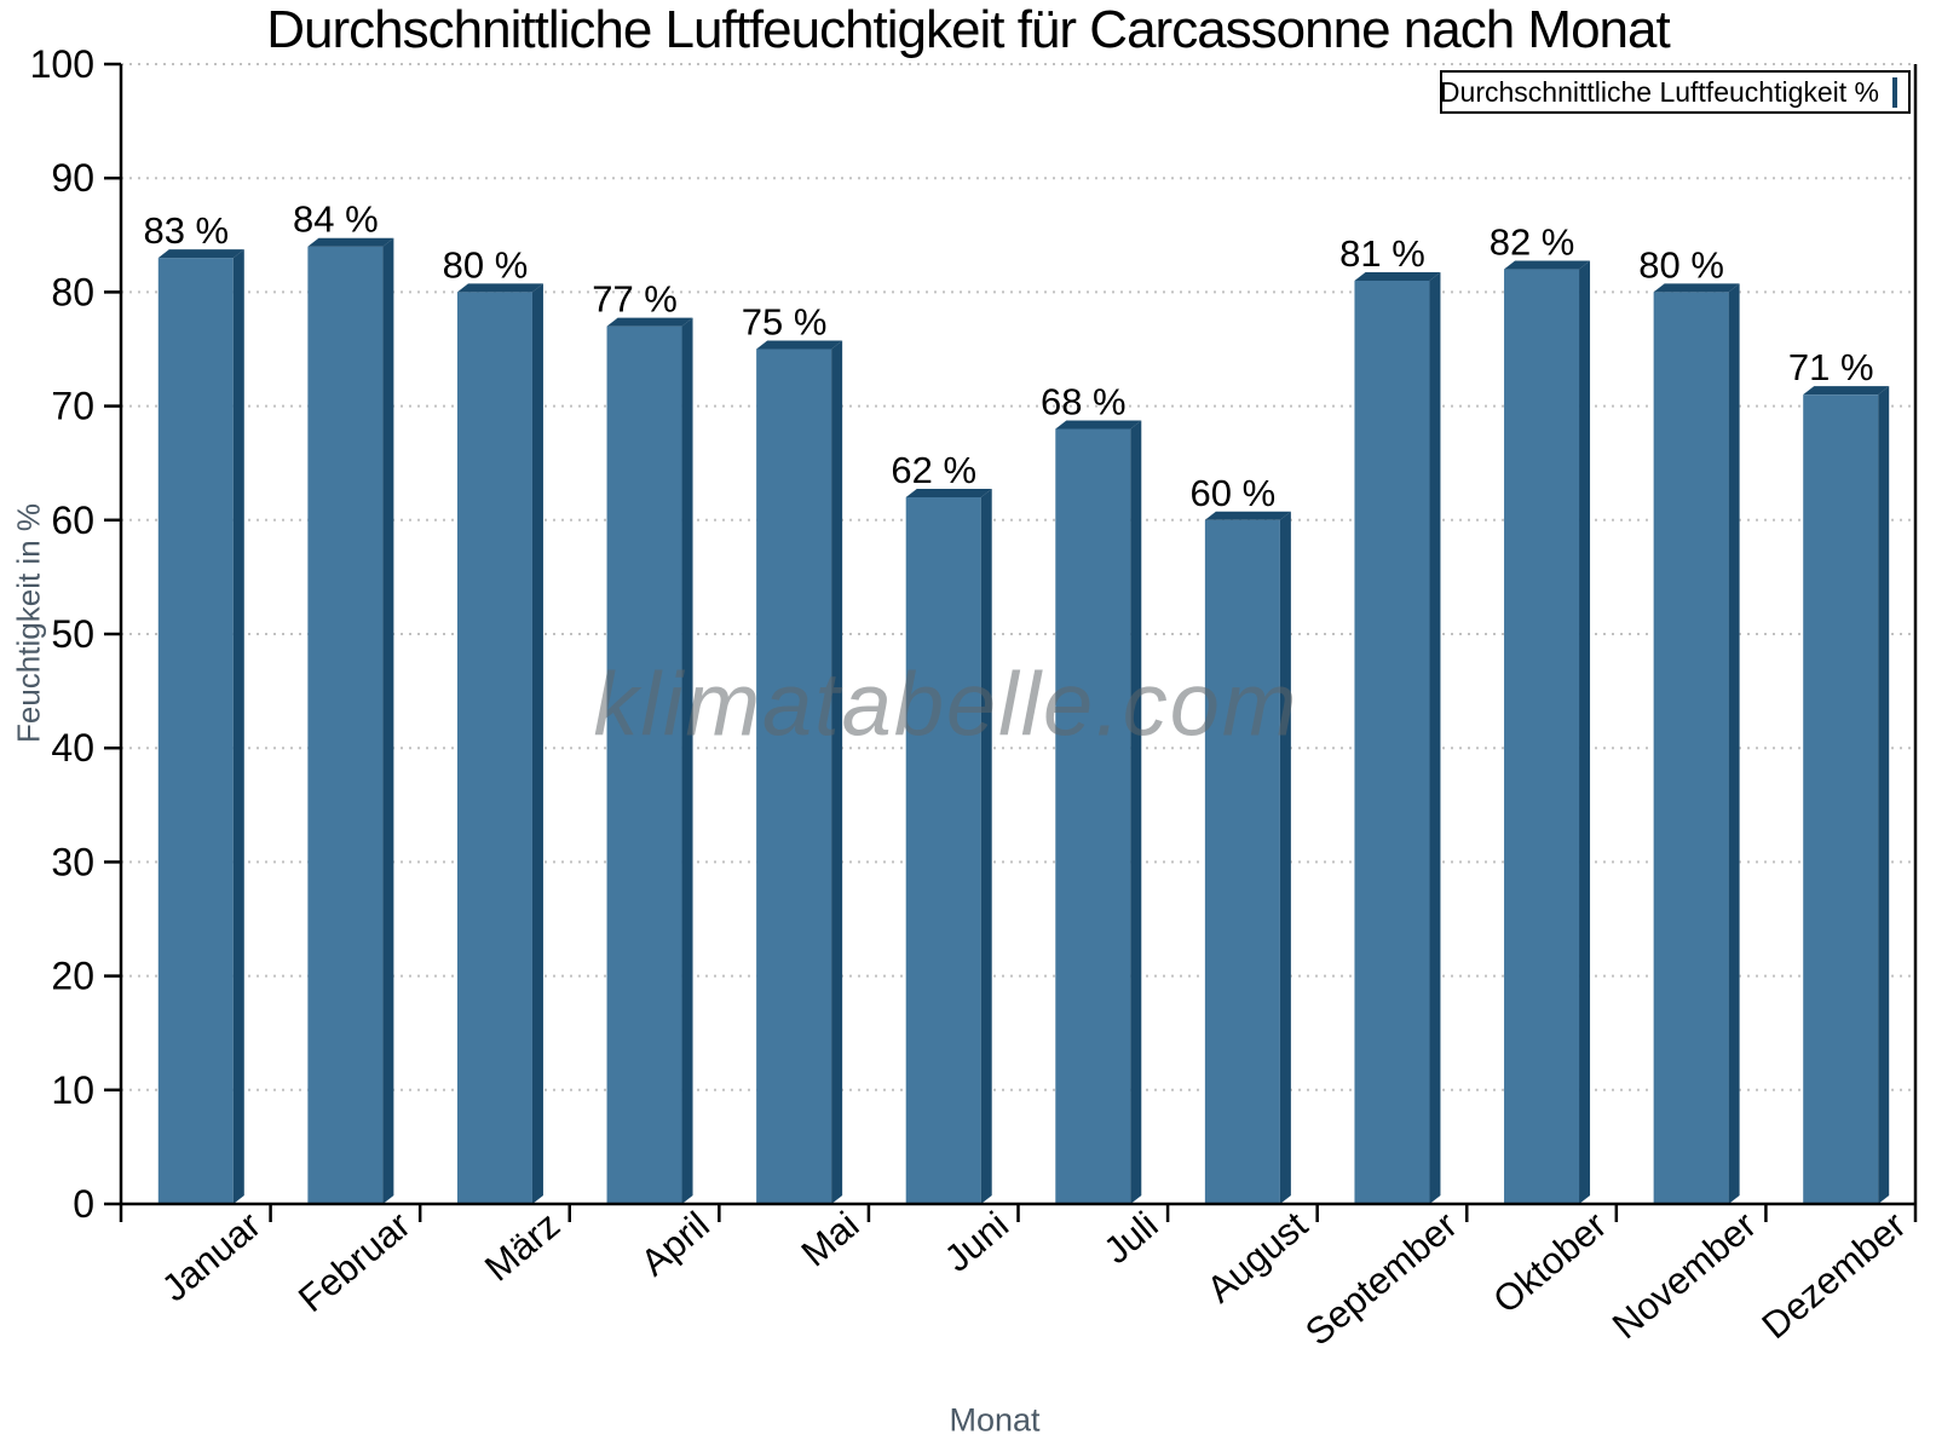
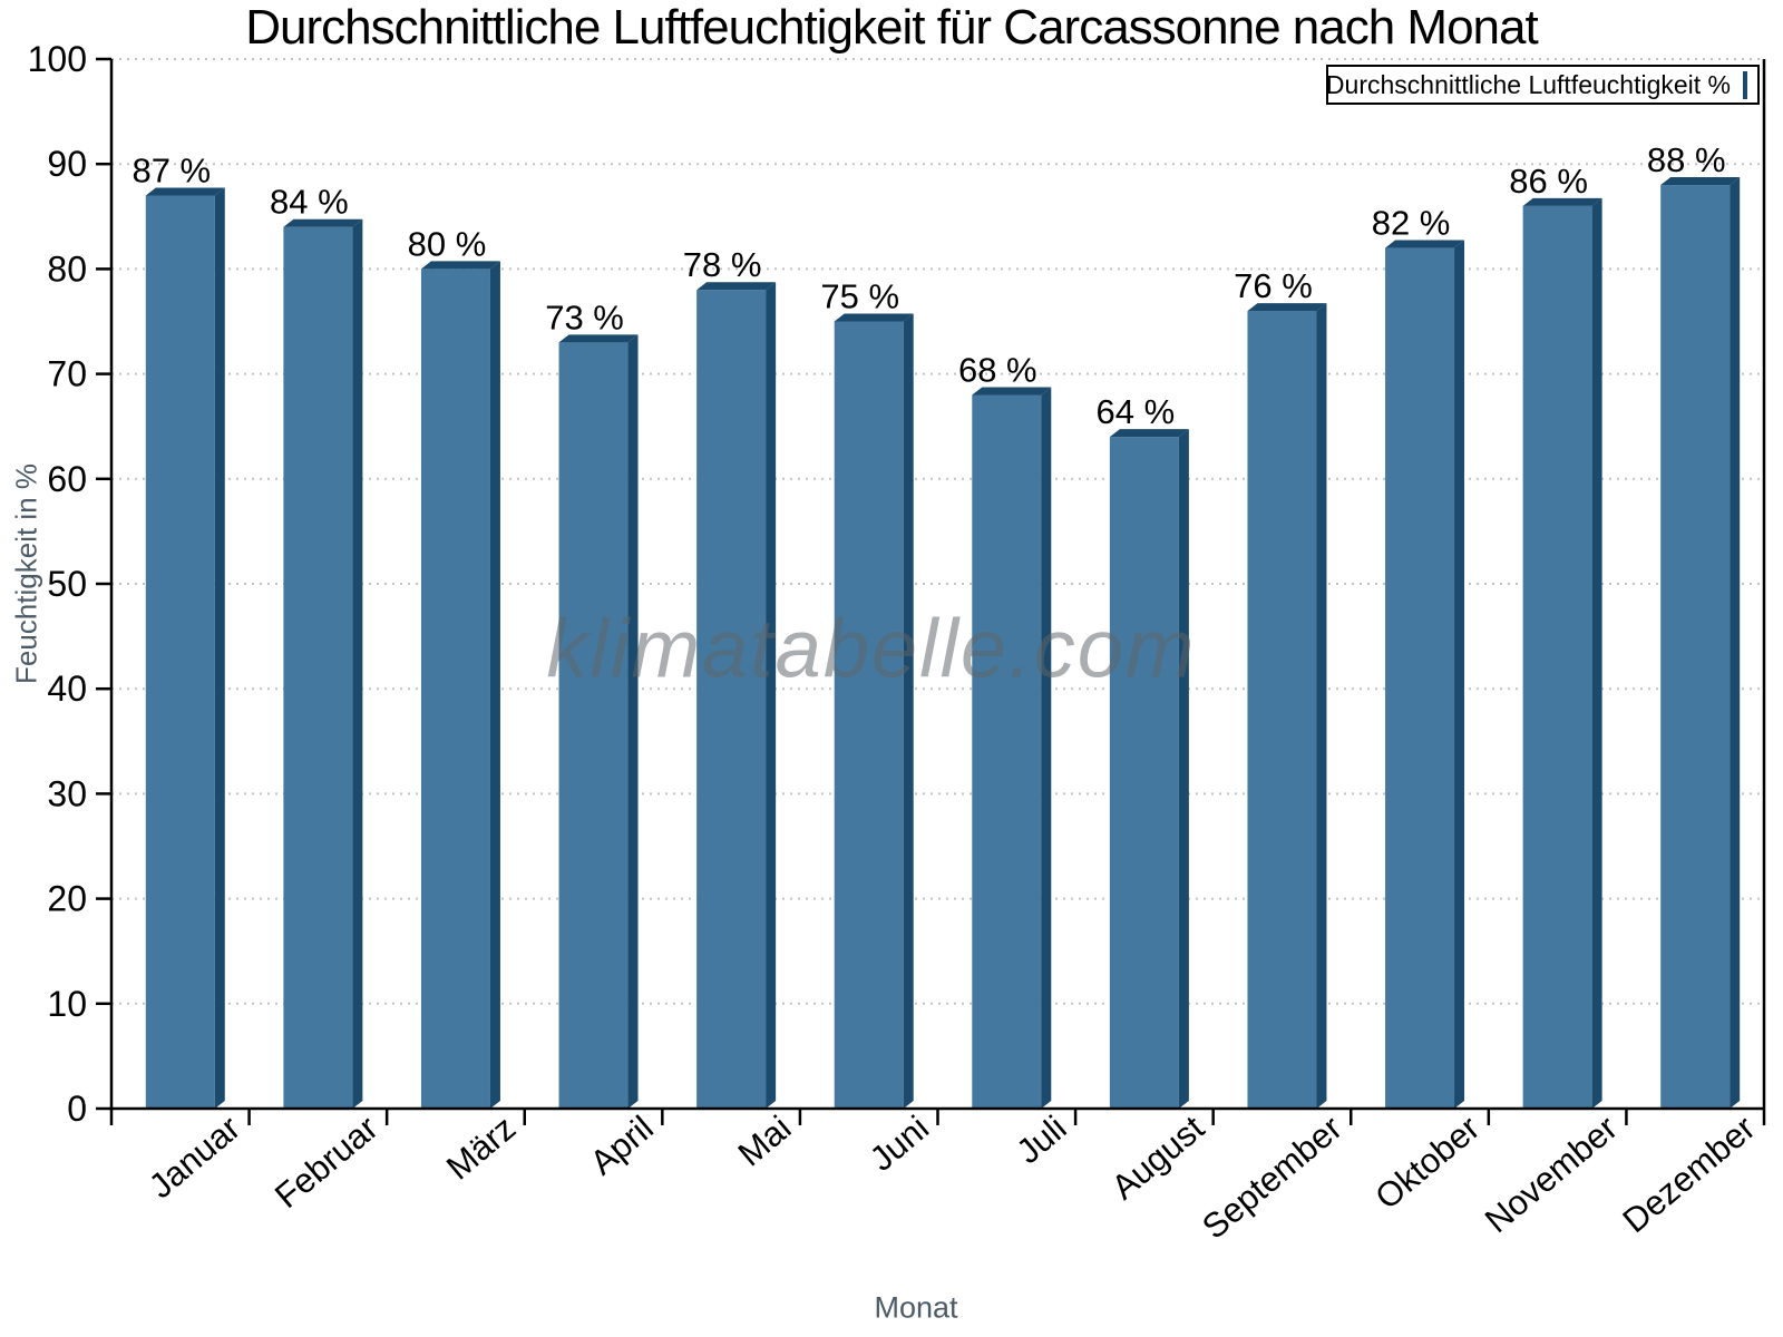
Januar: 83 -> 87
April: 77 -> 73
Mai: 75 -> 78
Juni: 62 -> 75
August: 60 -> 64
September: 81 -> 76
November: 80 -> 86
Dezember: 71 -> 88
